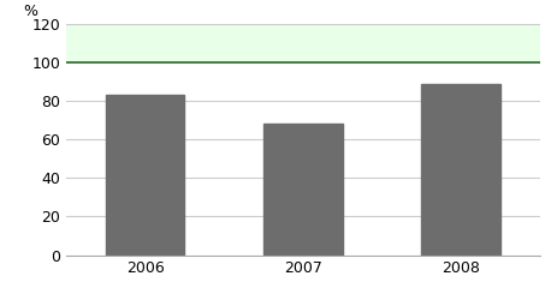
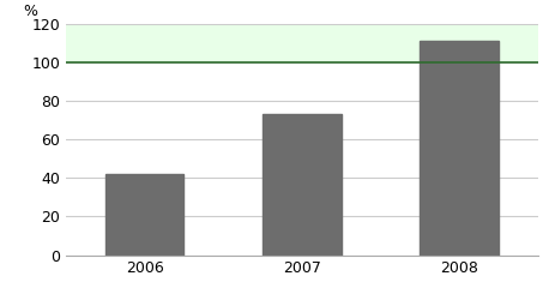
2006: 83 -> 42
2007: 68 -> 73
2008: 89 -> 111
